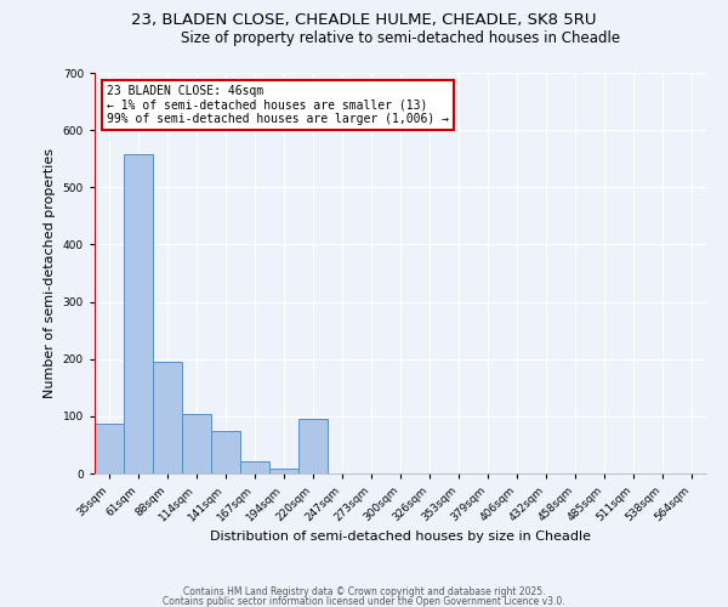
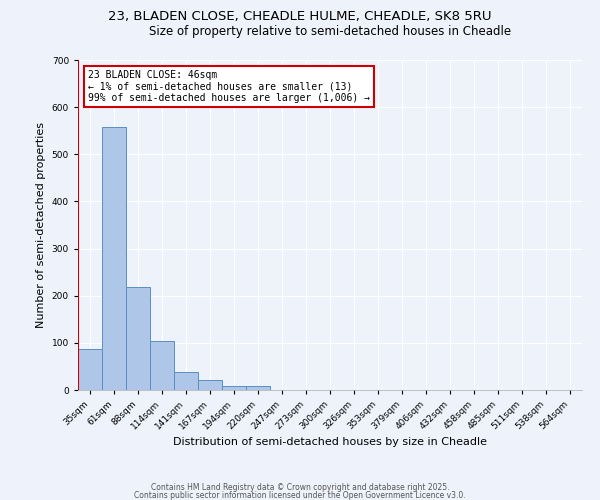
88sqm: 195 -> 218
141sqm: 75 -> 38
220sqm: 95 -> 8
